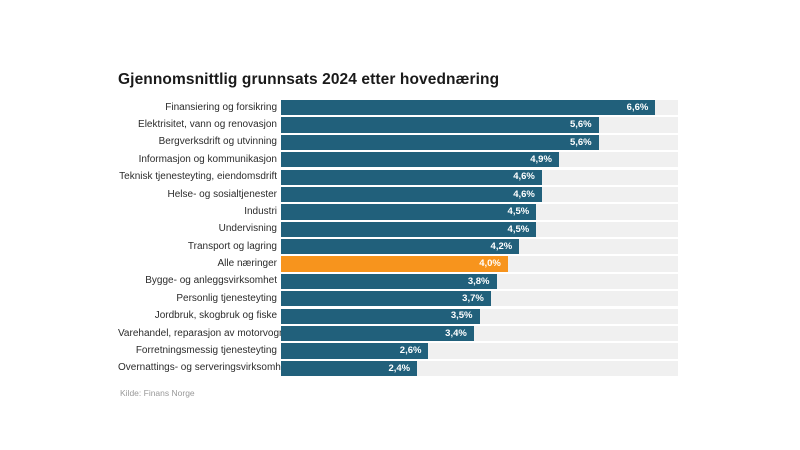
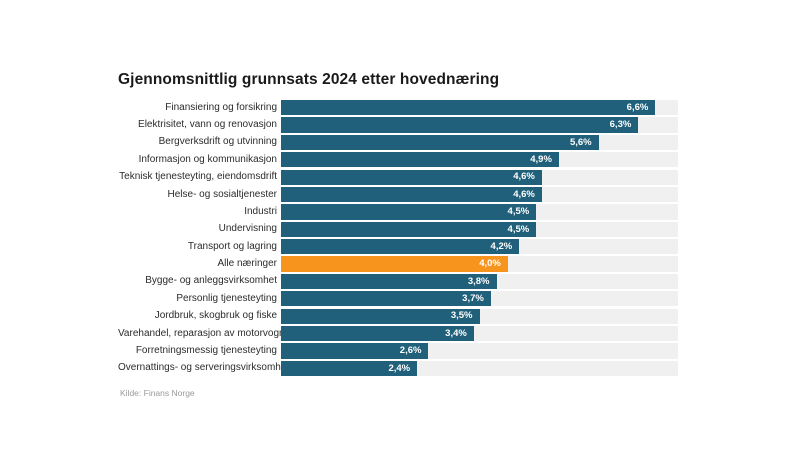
Elektrisitet, vann og renovasjon: 5,6% -> 6,3%
